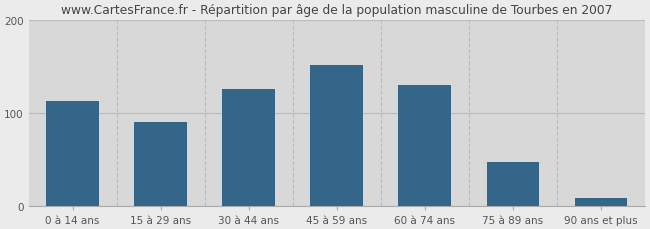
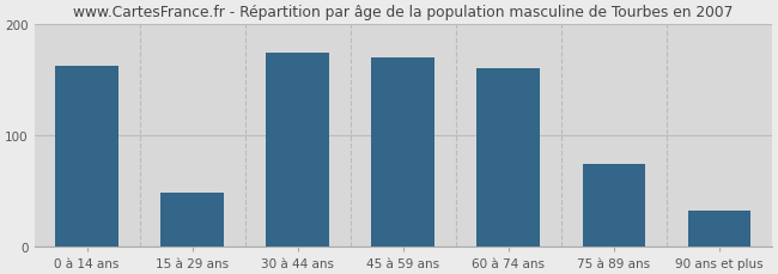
0 à 14 ans: 113 -> 162
15 à 29 ans: 90 -> 48
30 à 44 ans: 126 -> 174
45 à 59 ans: 152 -> 170
60 à 74 ans: 130 -> 160
75 à 89 ans: 47 -> 74
90 ans et plus: 8 -> 32
